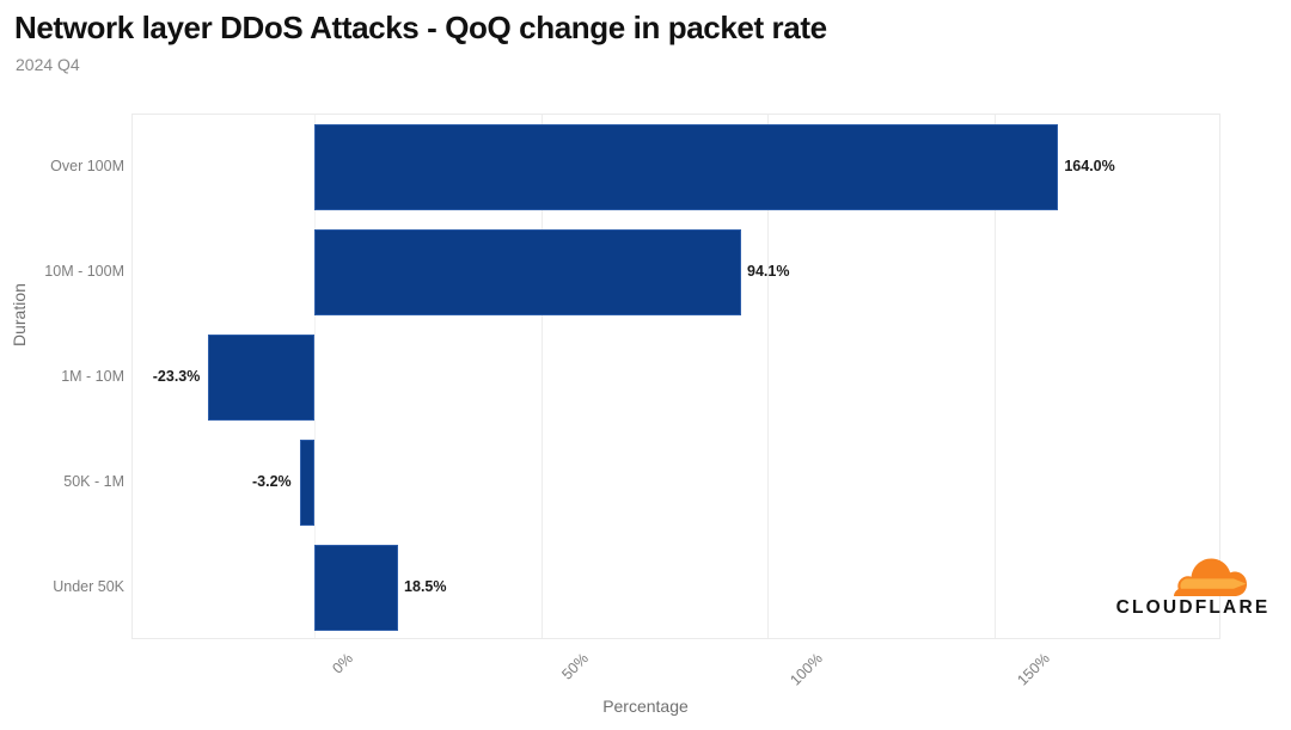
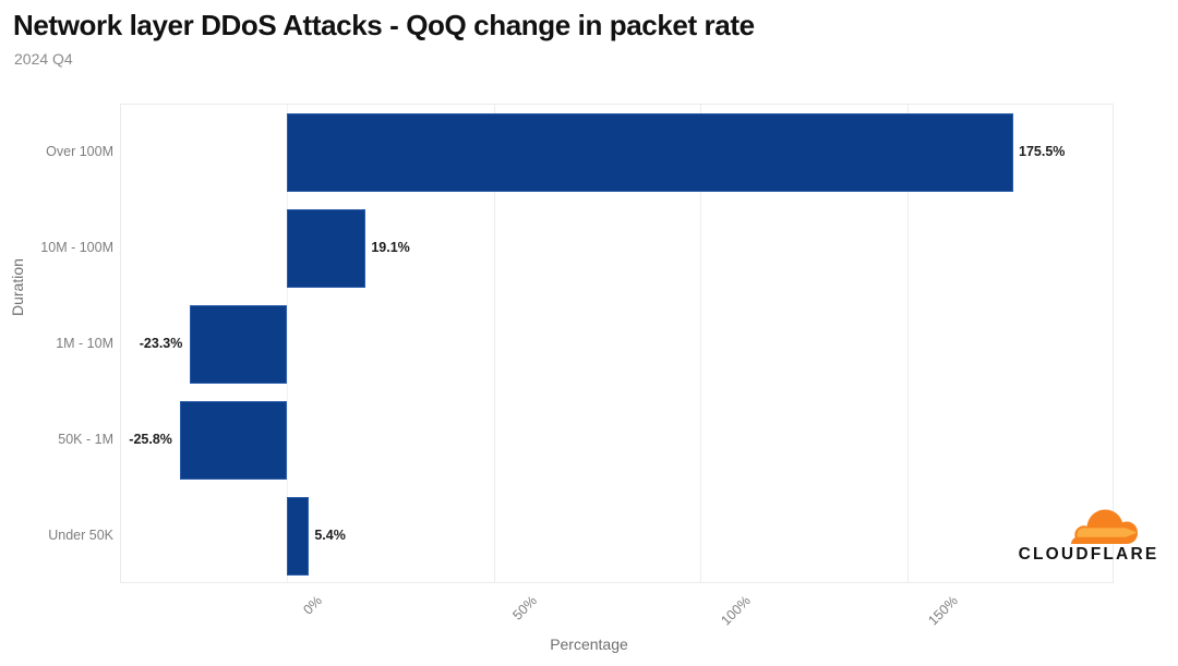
Over 100M: 164.0% -> 175.5%
10M - 100M: 94.1% -> 19.1%
50K - 1M: -3.2% -> -25.8%
Under 50K: 18.5% -> 5.4%
